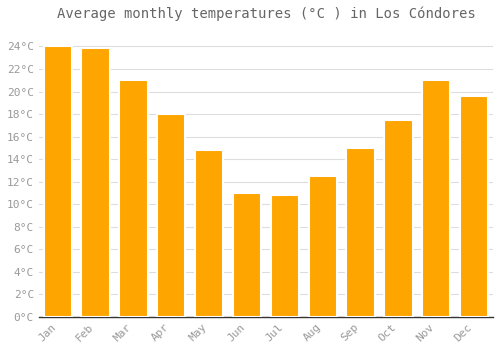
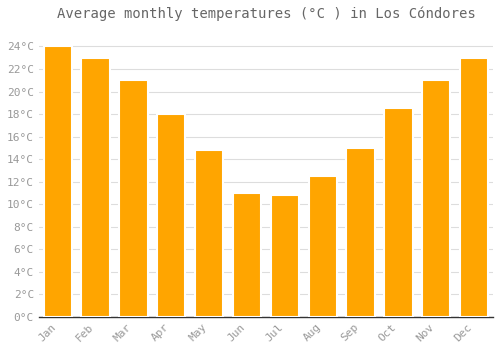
Feb: 23.9°C -> 23.0°C
Oct: 17.5°C -> 18.5°C
Dec: 19.6°C -> 23.0°C
